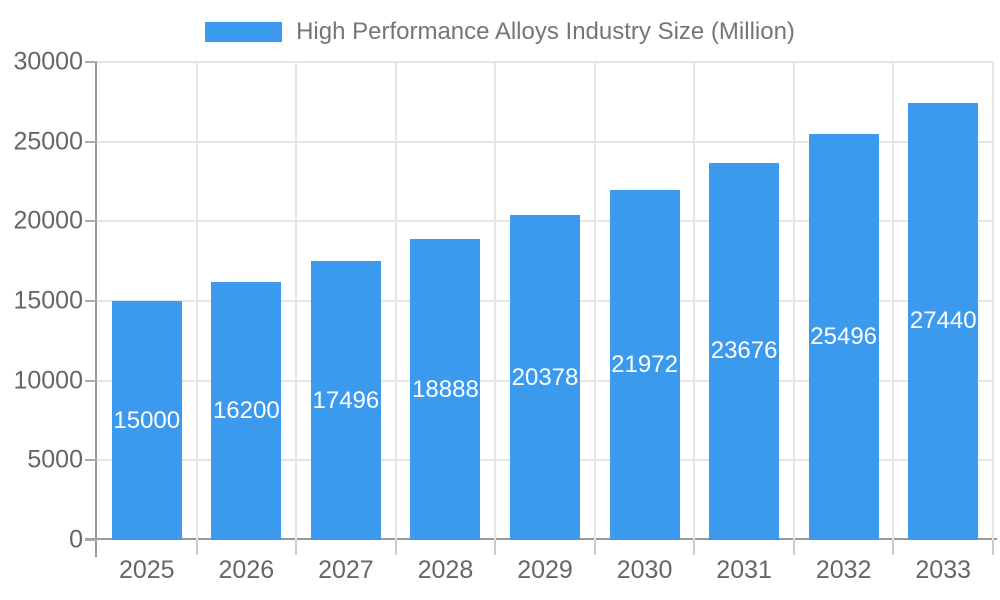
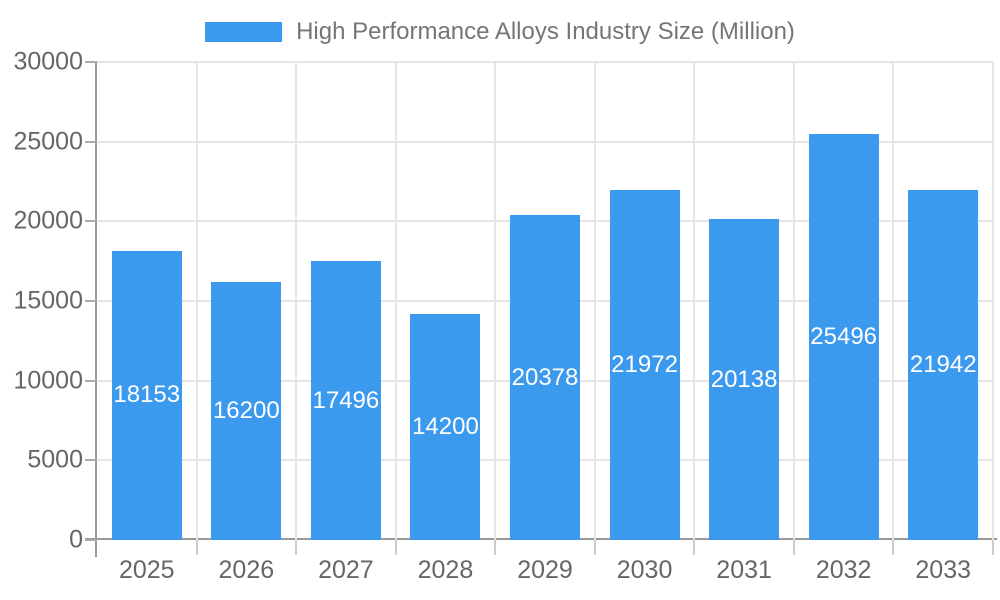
2025: 15000 -> 18153
2028: 18888 -> 14200
2031: 23676 -> 20138
2033: 27440 -> 21942
